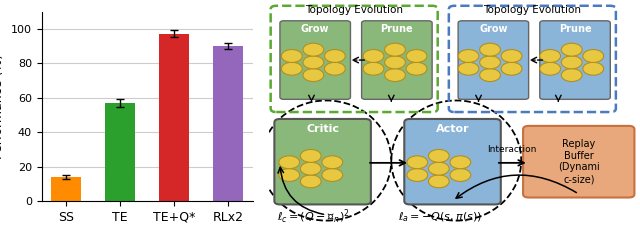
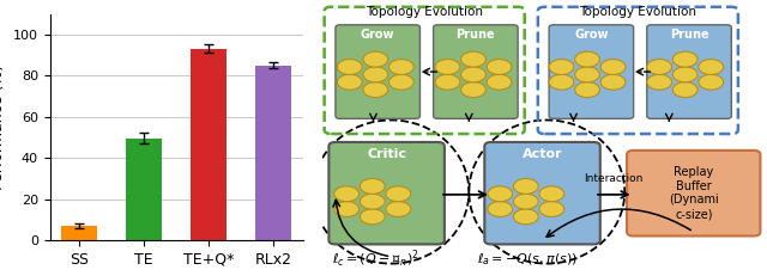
SS: 14 -> 7
TE: 57 -> 50
TE+Q*: 97 -> 93
RLx2: 90 -> 85
